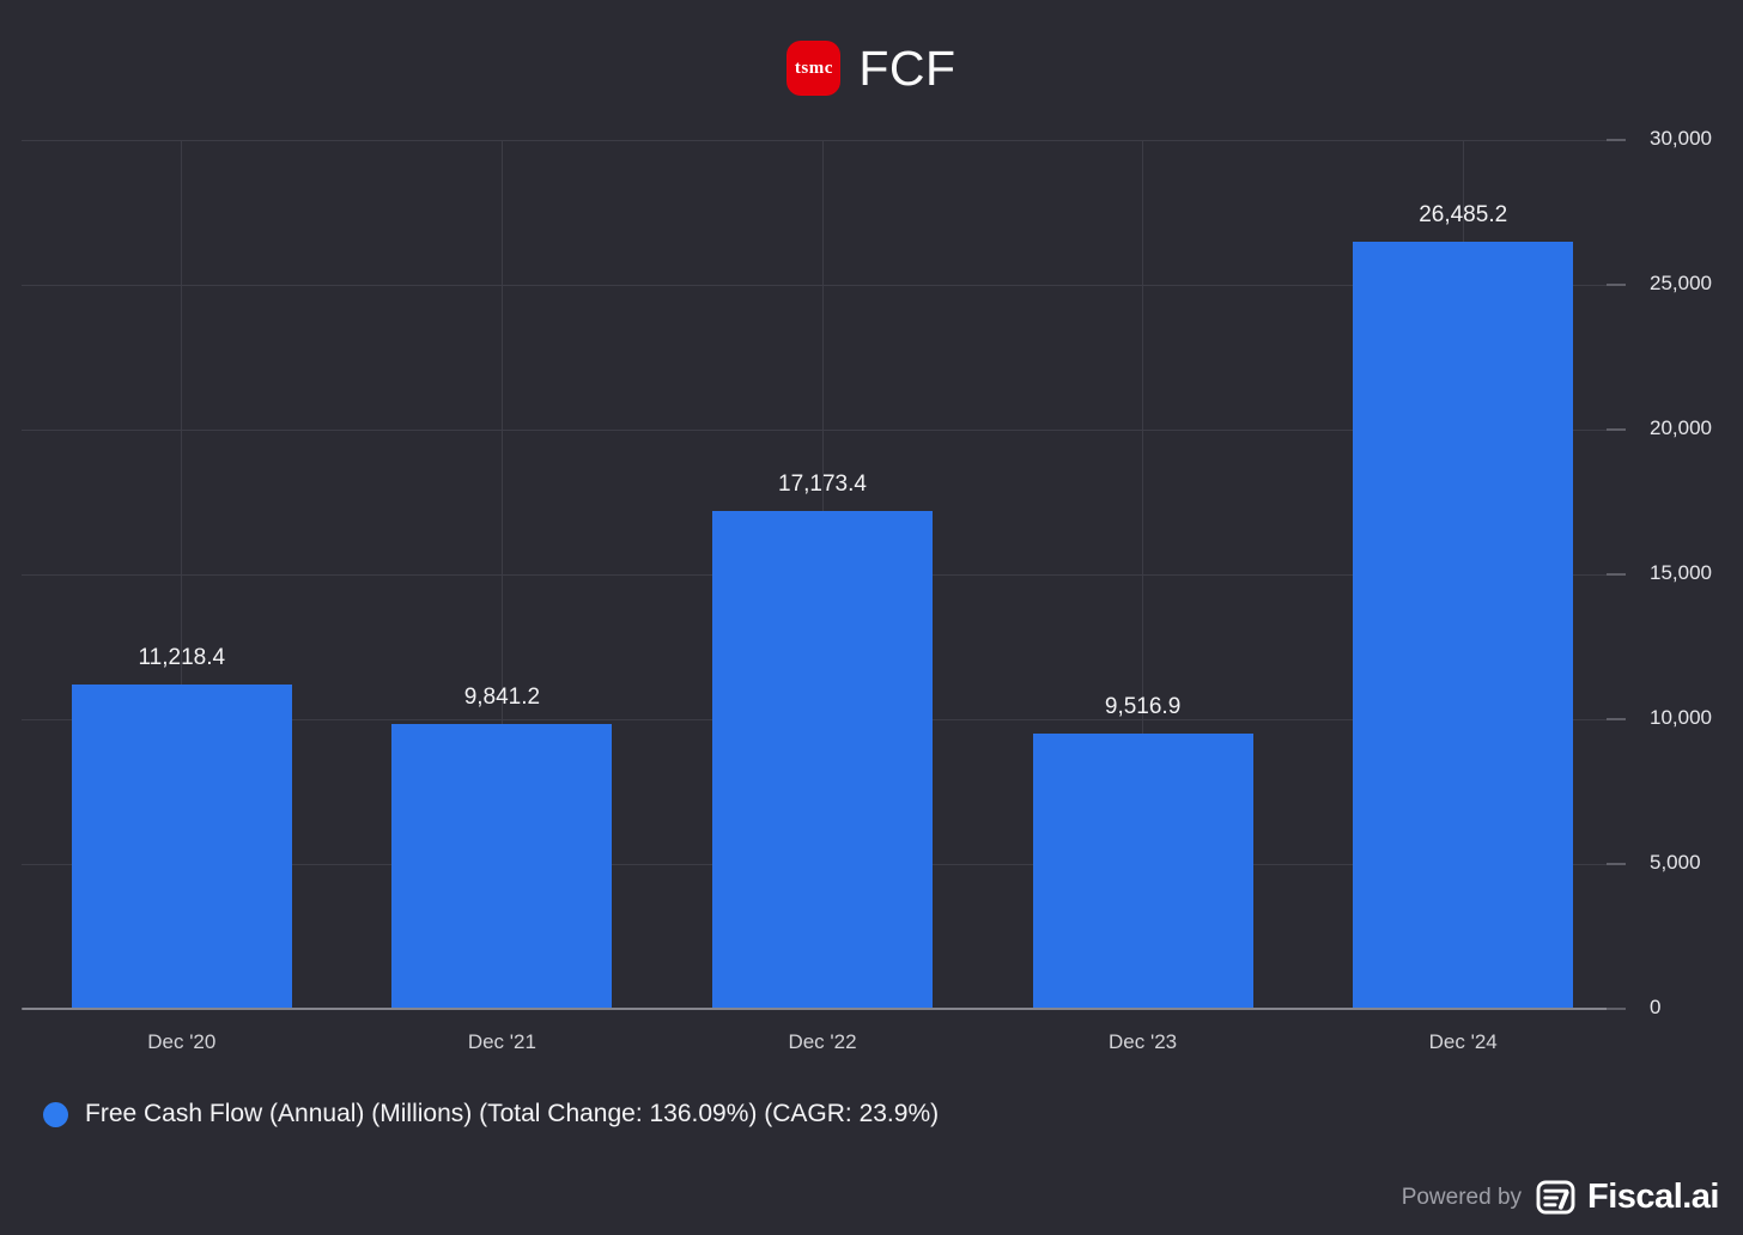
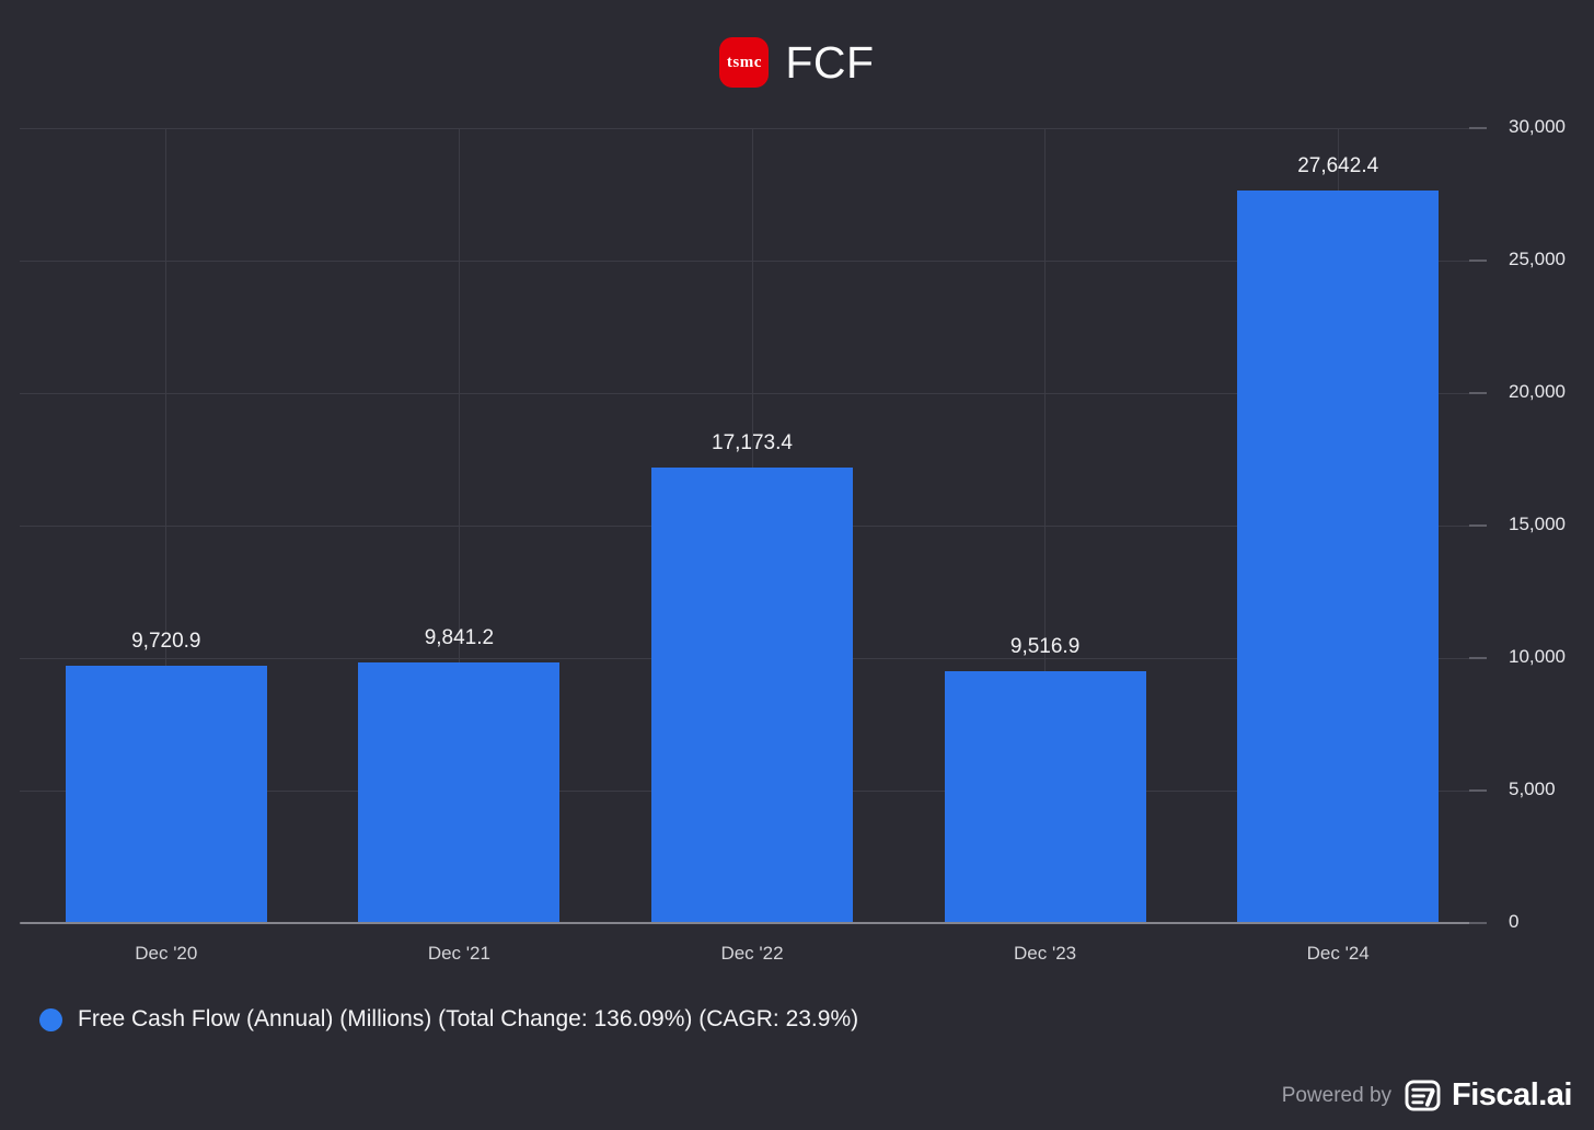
Dec '20: 11,218.4 -> 9,720.9
Dec '24: 26,485.2 -> 27,642.4
